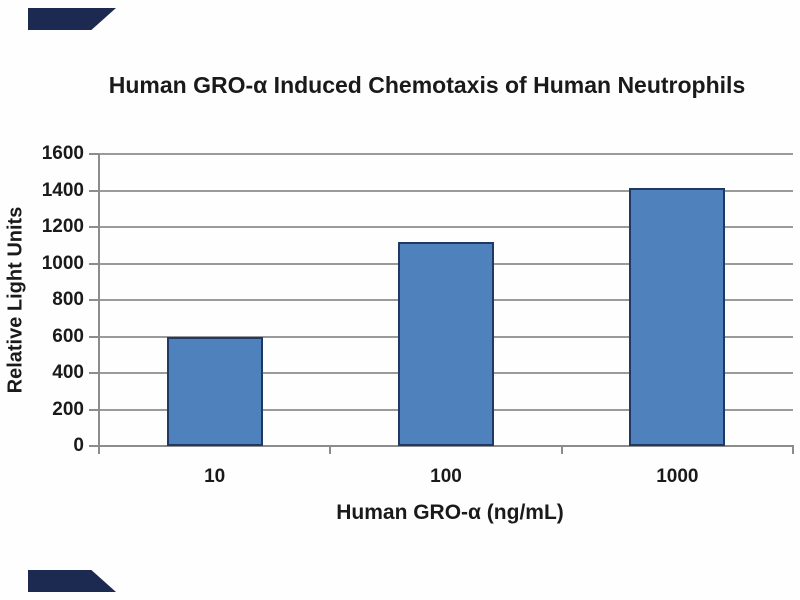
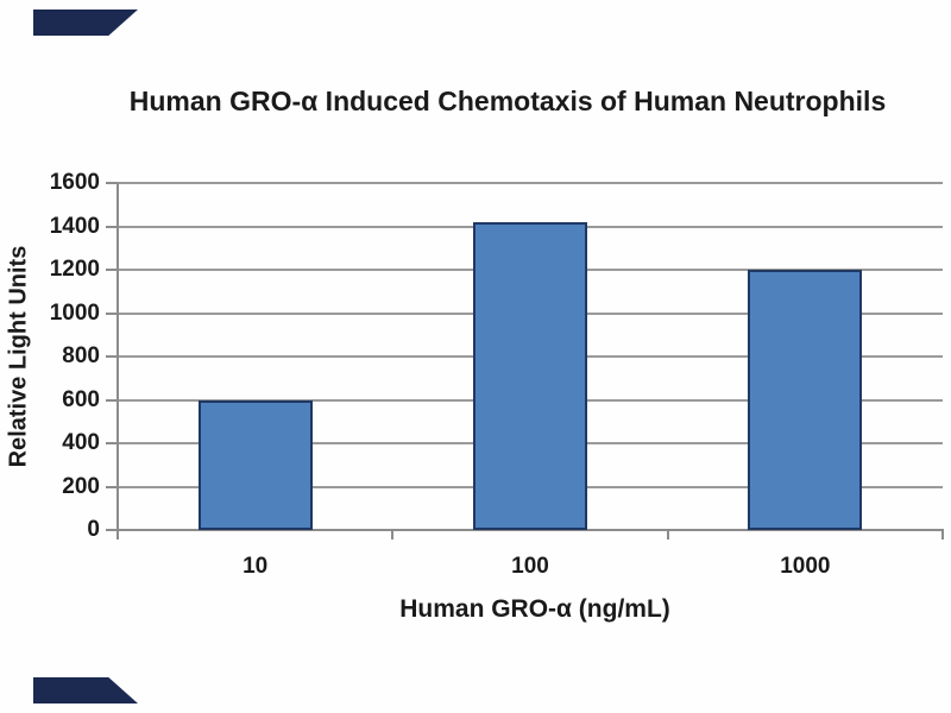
100: 1120 -> 1420
1000: 1420 -> 1200
